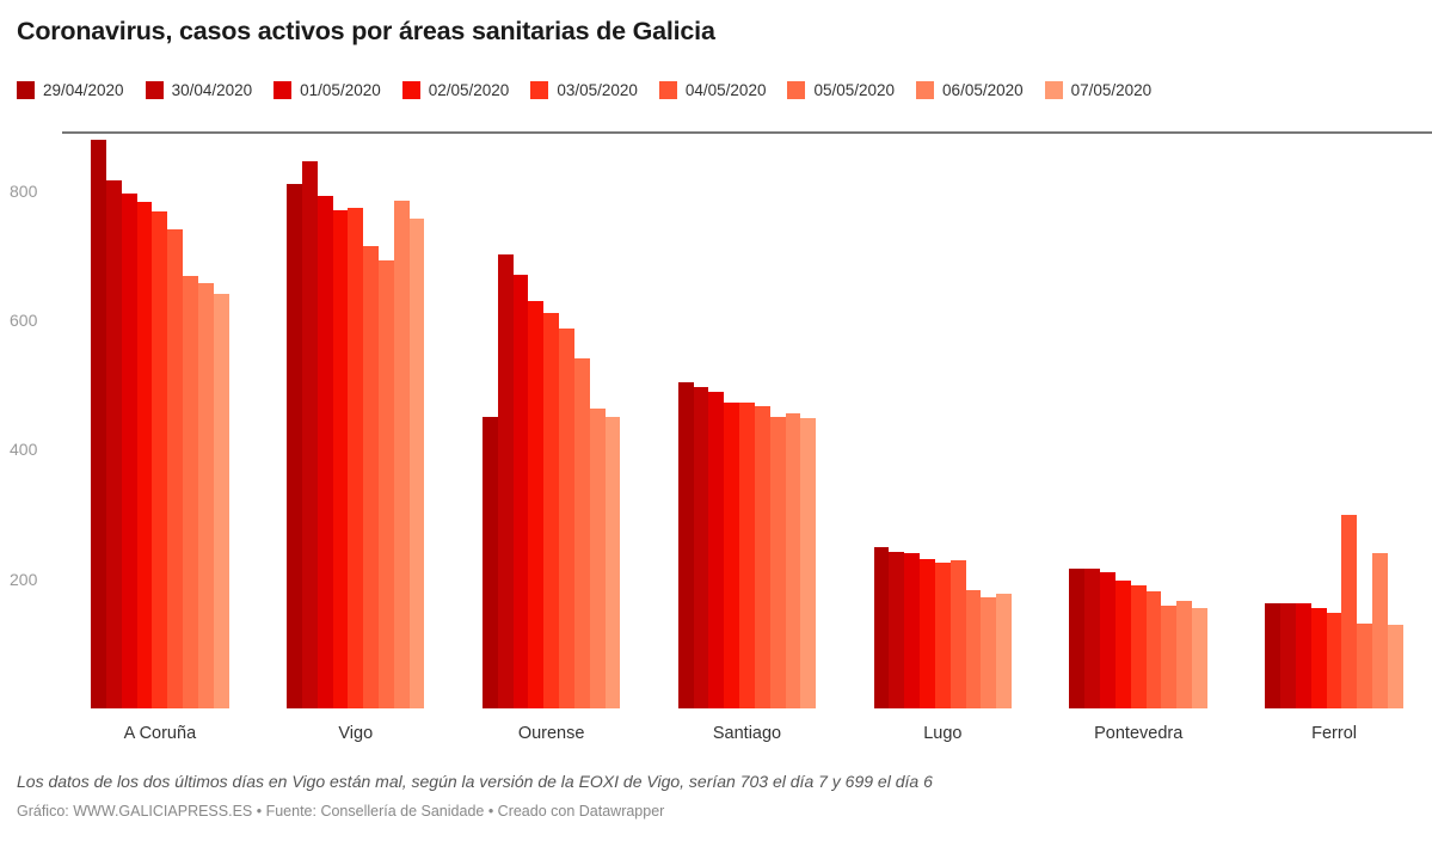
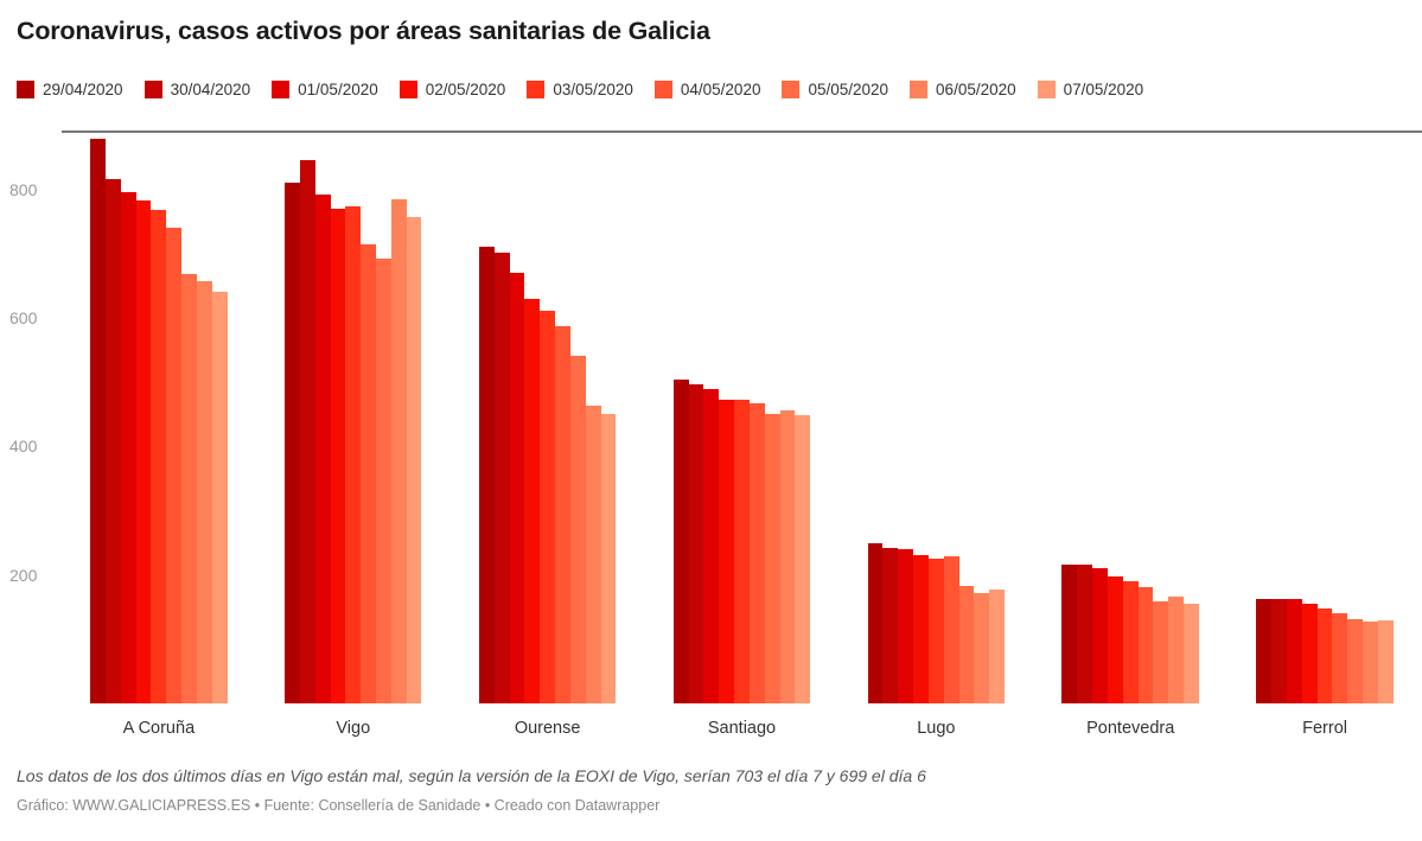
29/04/2020/Ourense: 450 -> 710
04/05/2020/Ferrol: 300 -> 140
06/05/2020/Ferrol: 240 -> 130
